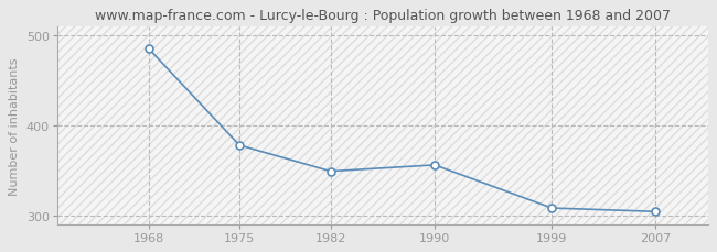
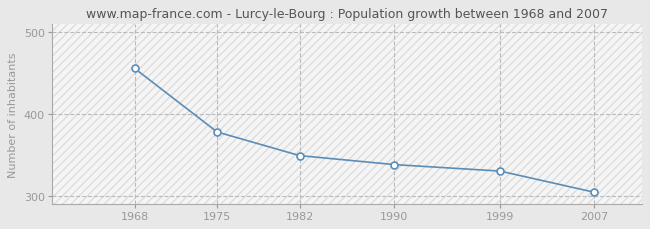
1968: 486 -> 456
1990: 356 -> 338
1999: 308 -> 330
